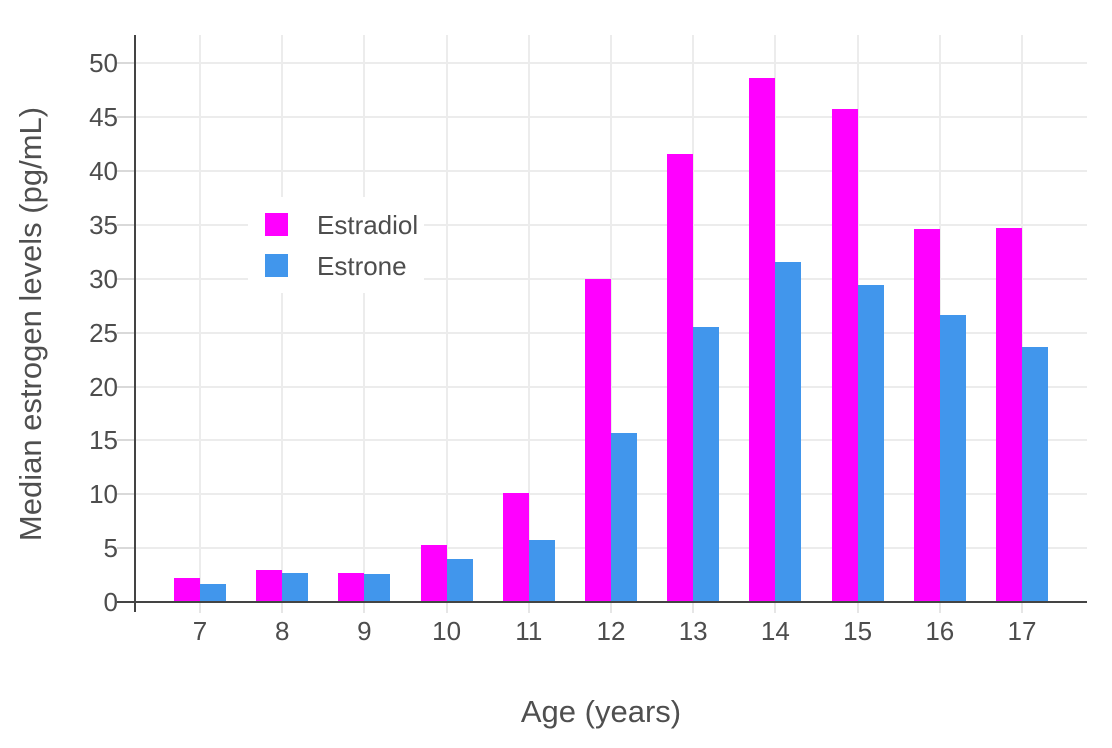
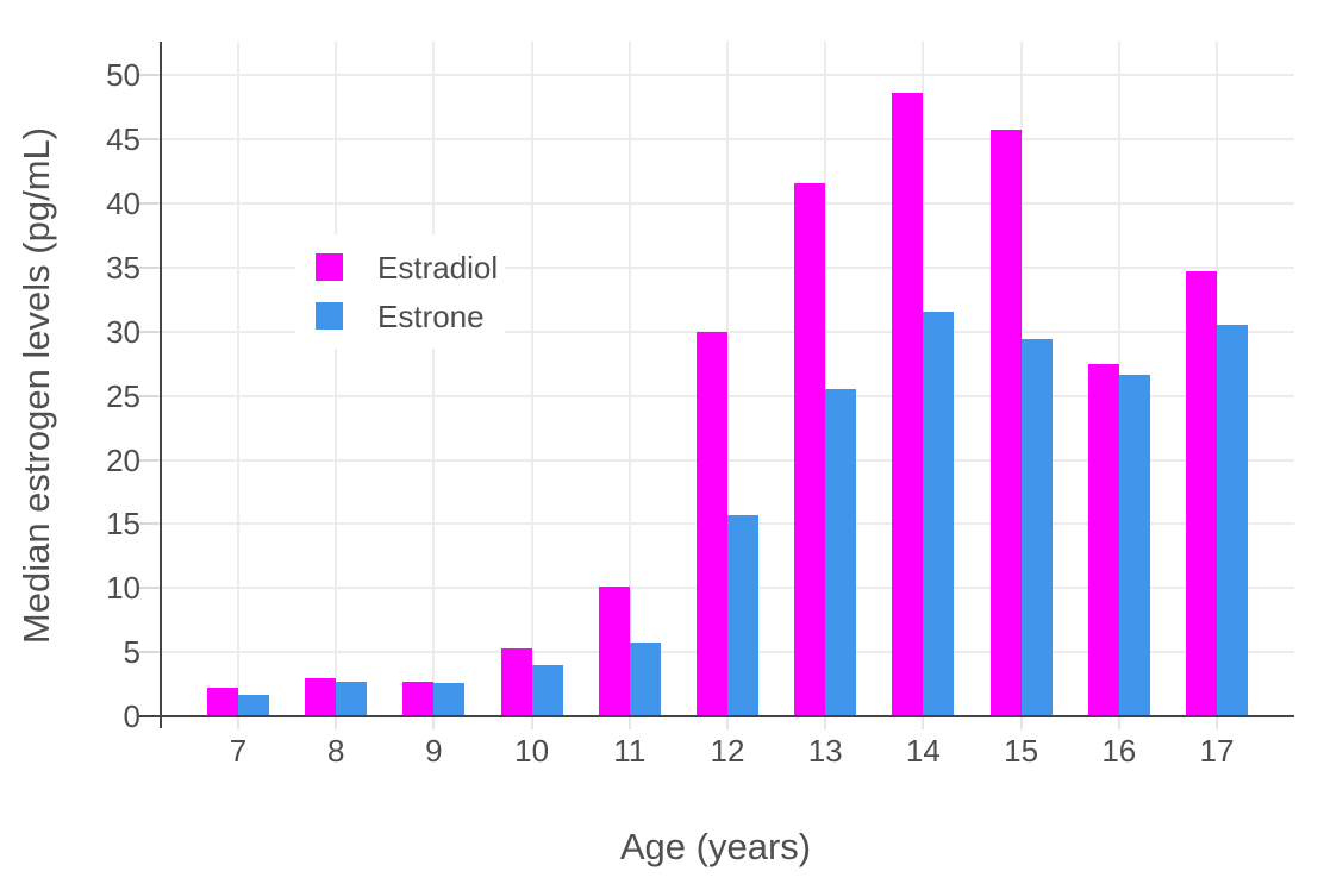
Estradiol/16: 34.6 -> 27.5
Estrone/17: 23.7 -> 30.5
